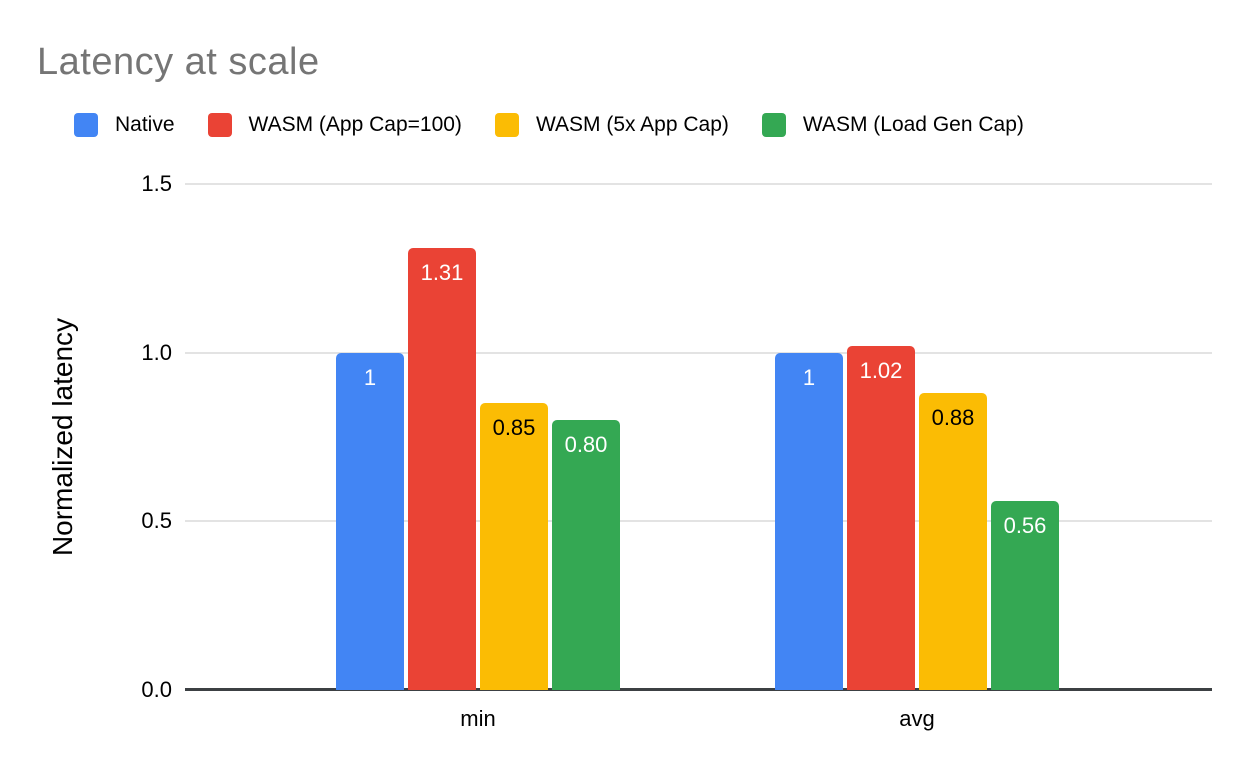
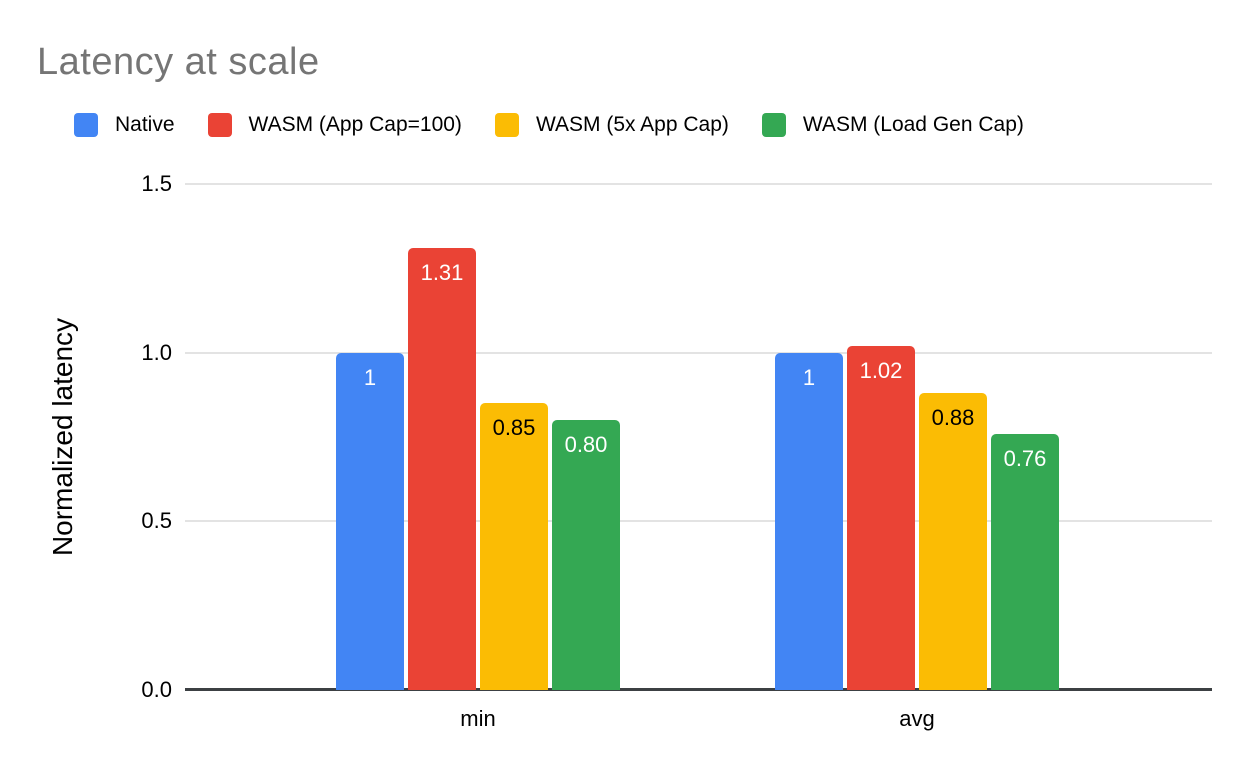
WASM (Load Gen Cap)/avg: 0.56 -> 0.76
